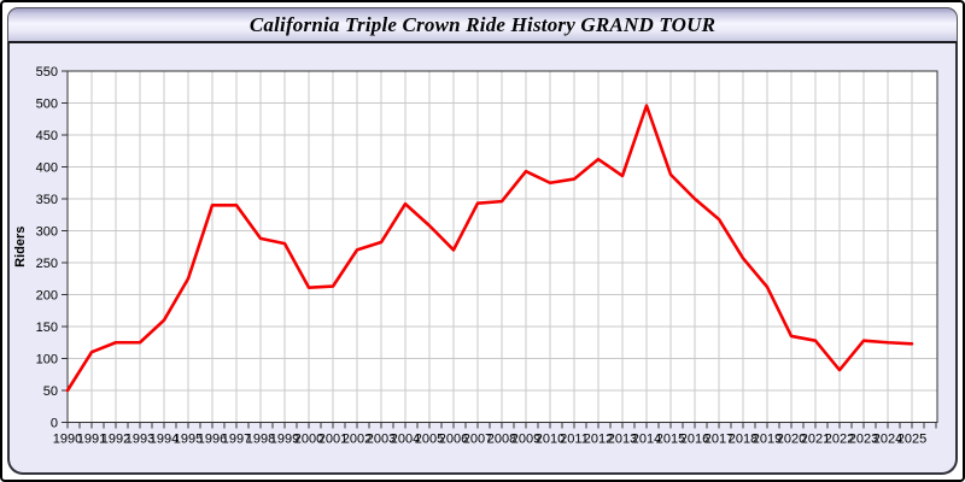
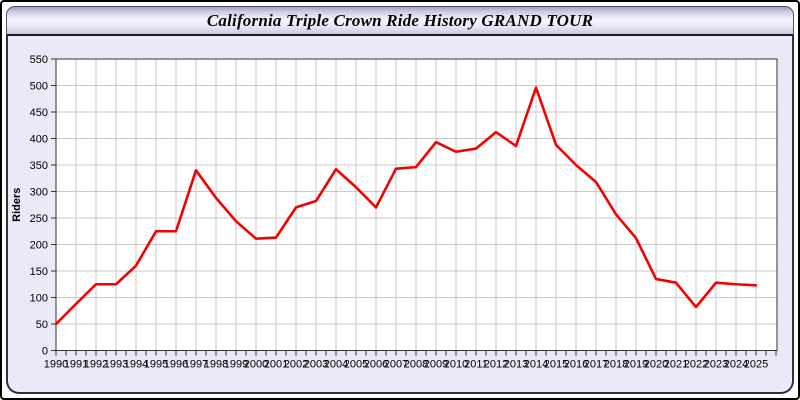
1991: 110 -> 90
1996: 340 -> 220
1999: 280 -> 240
